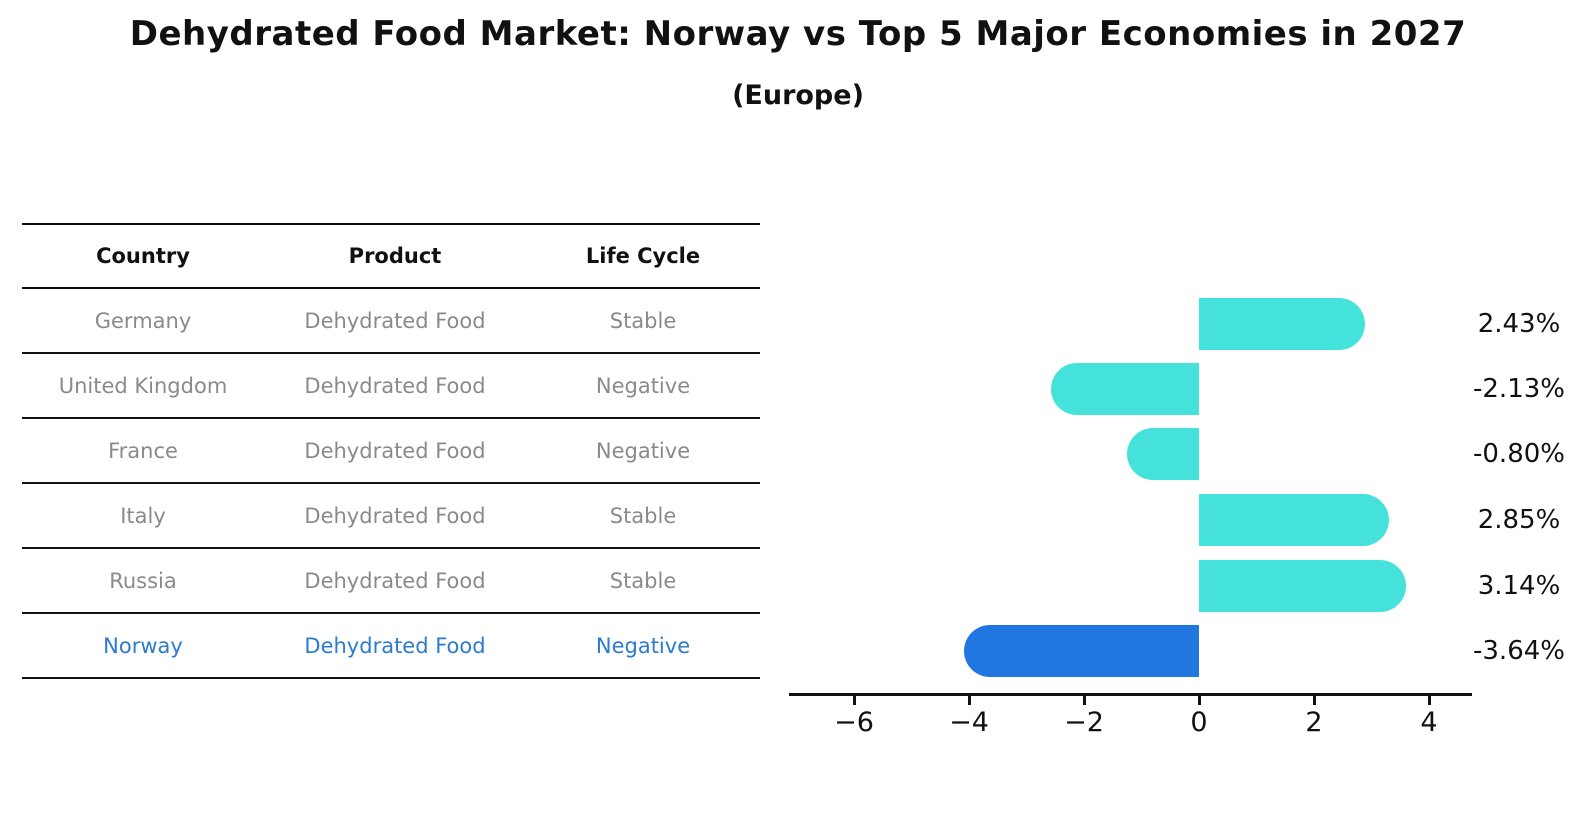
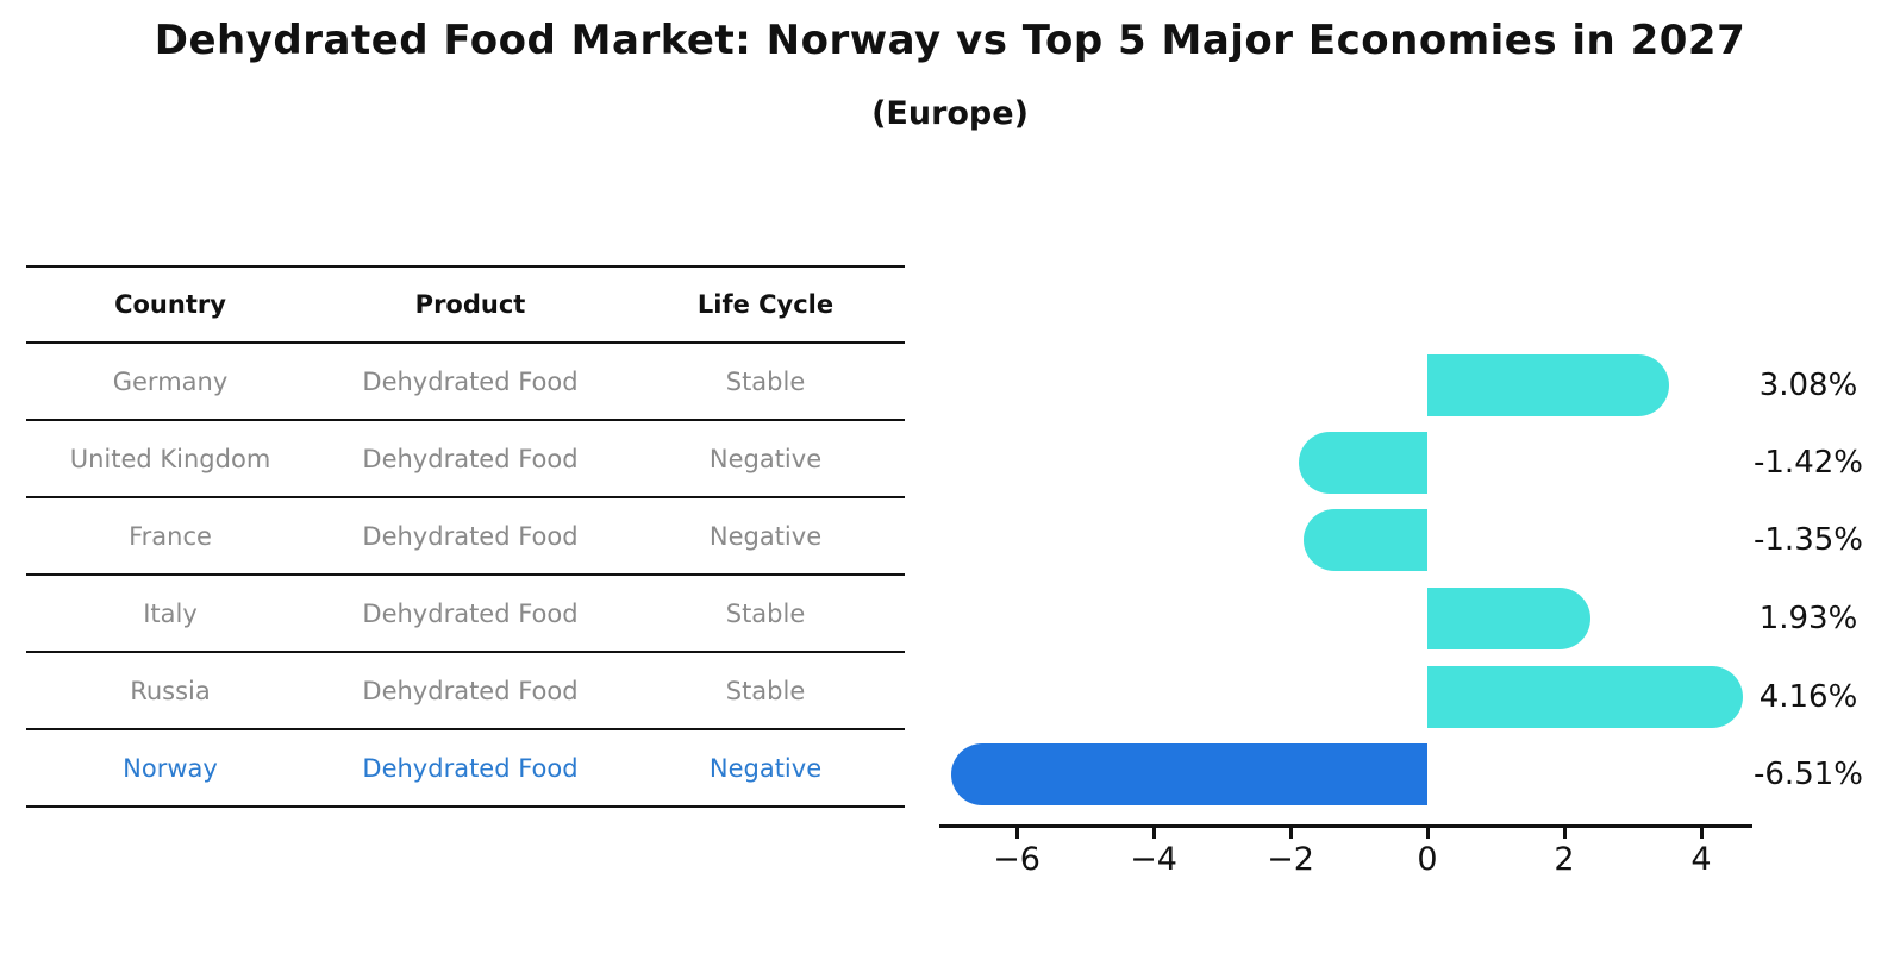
Germany: 2.43% -> 3.08%
United Kingdom: -2.13% -> -1.42%
France: -0.80% -> -1.35%
Italy: 2.85% -> 1.93%
Russia: 3.14% -> 4.16%
Norway: -3.64% -> -6.51%
